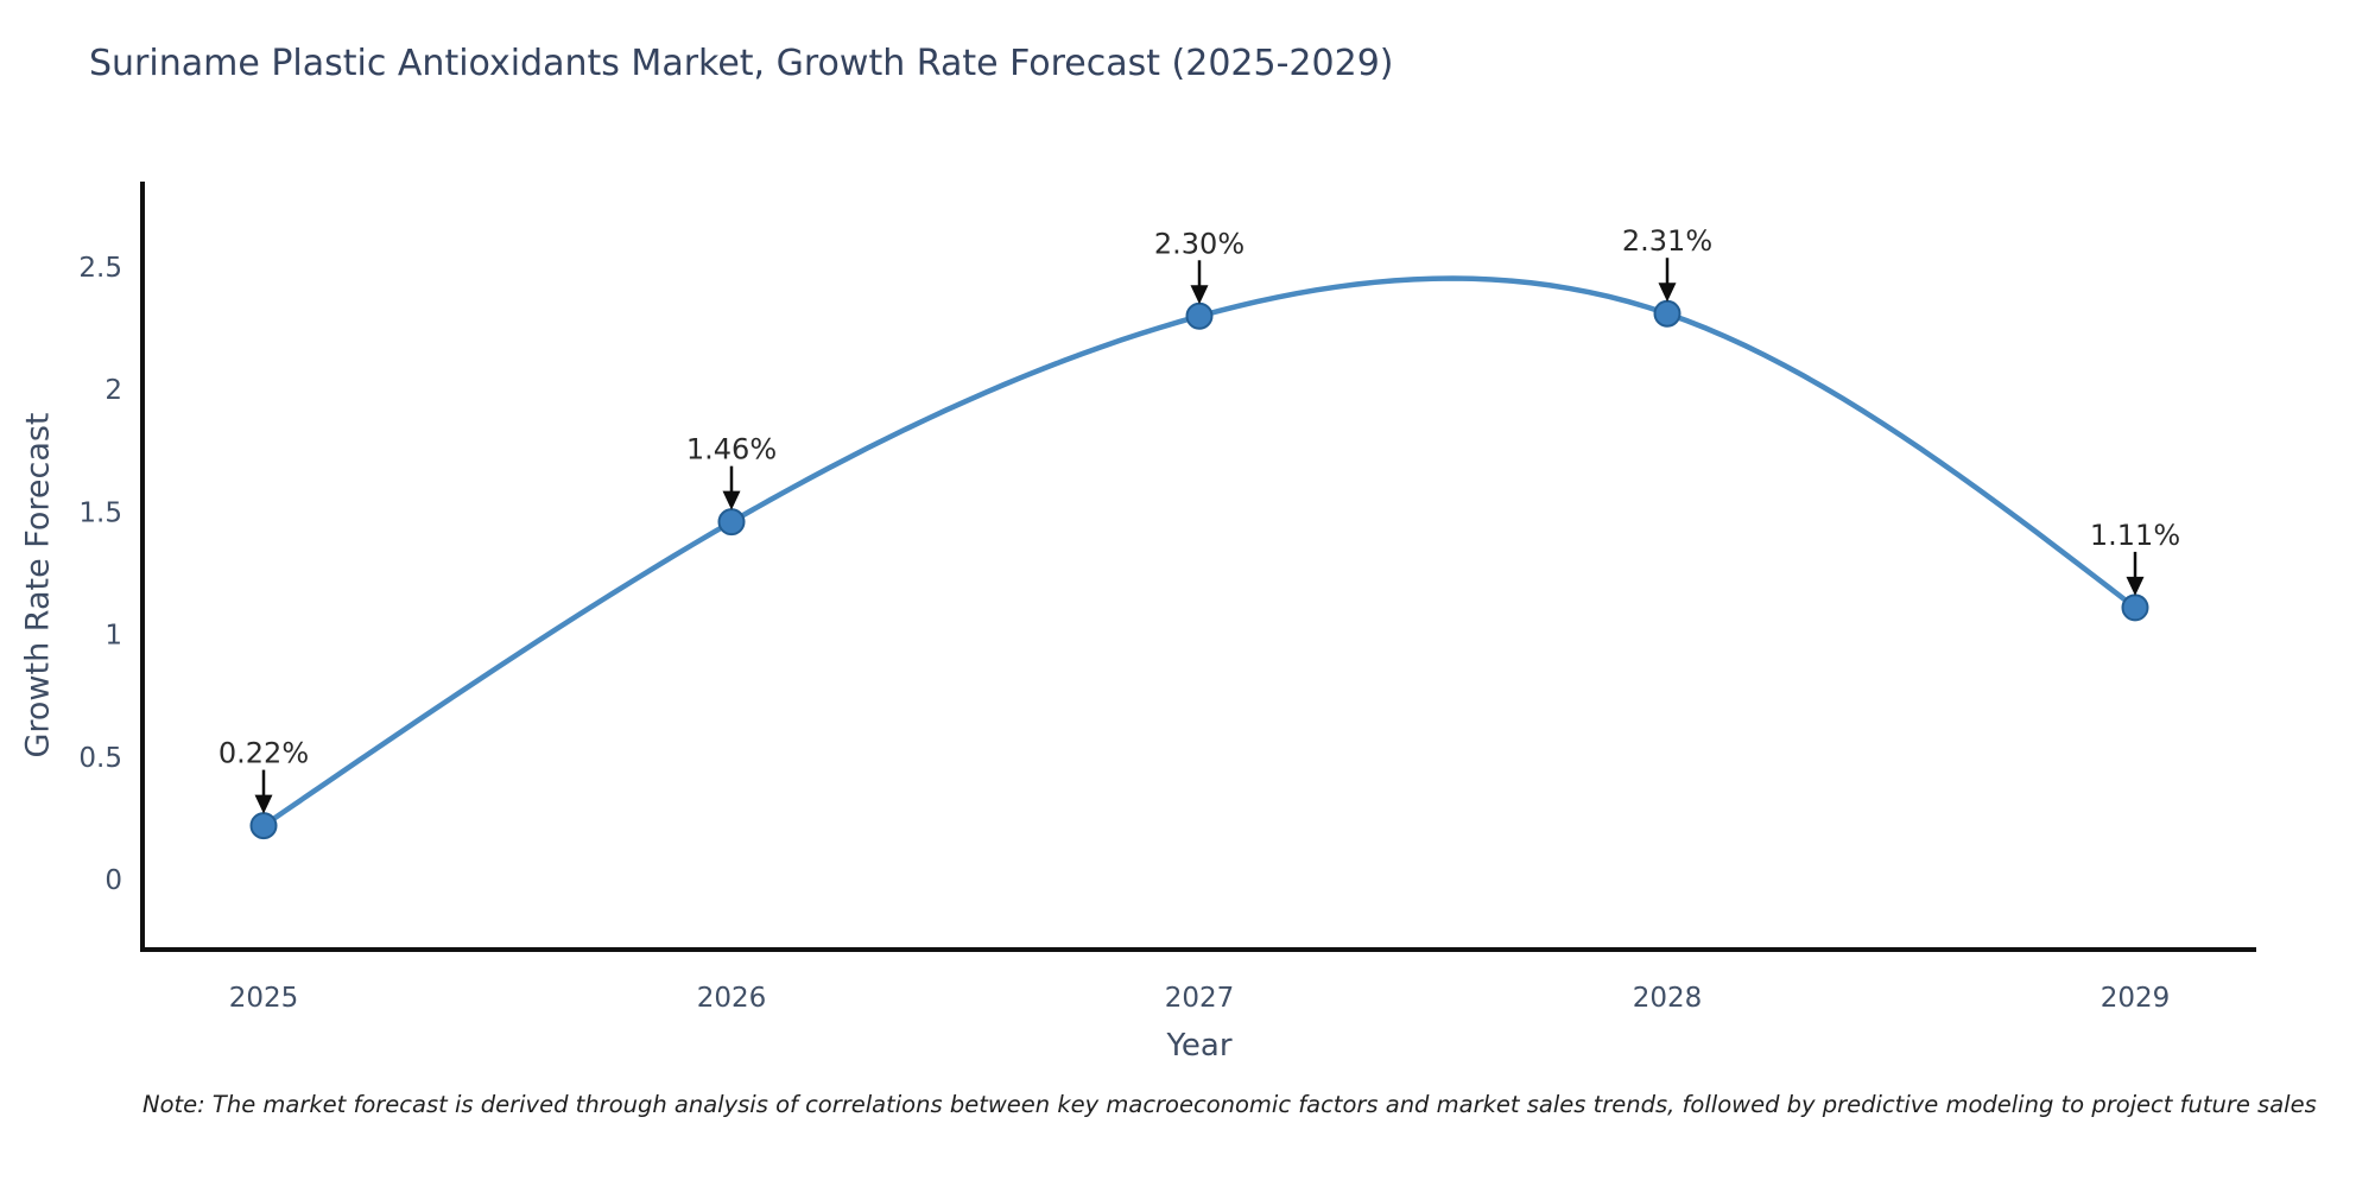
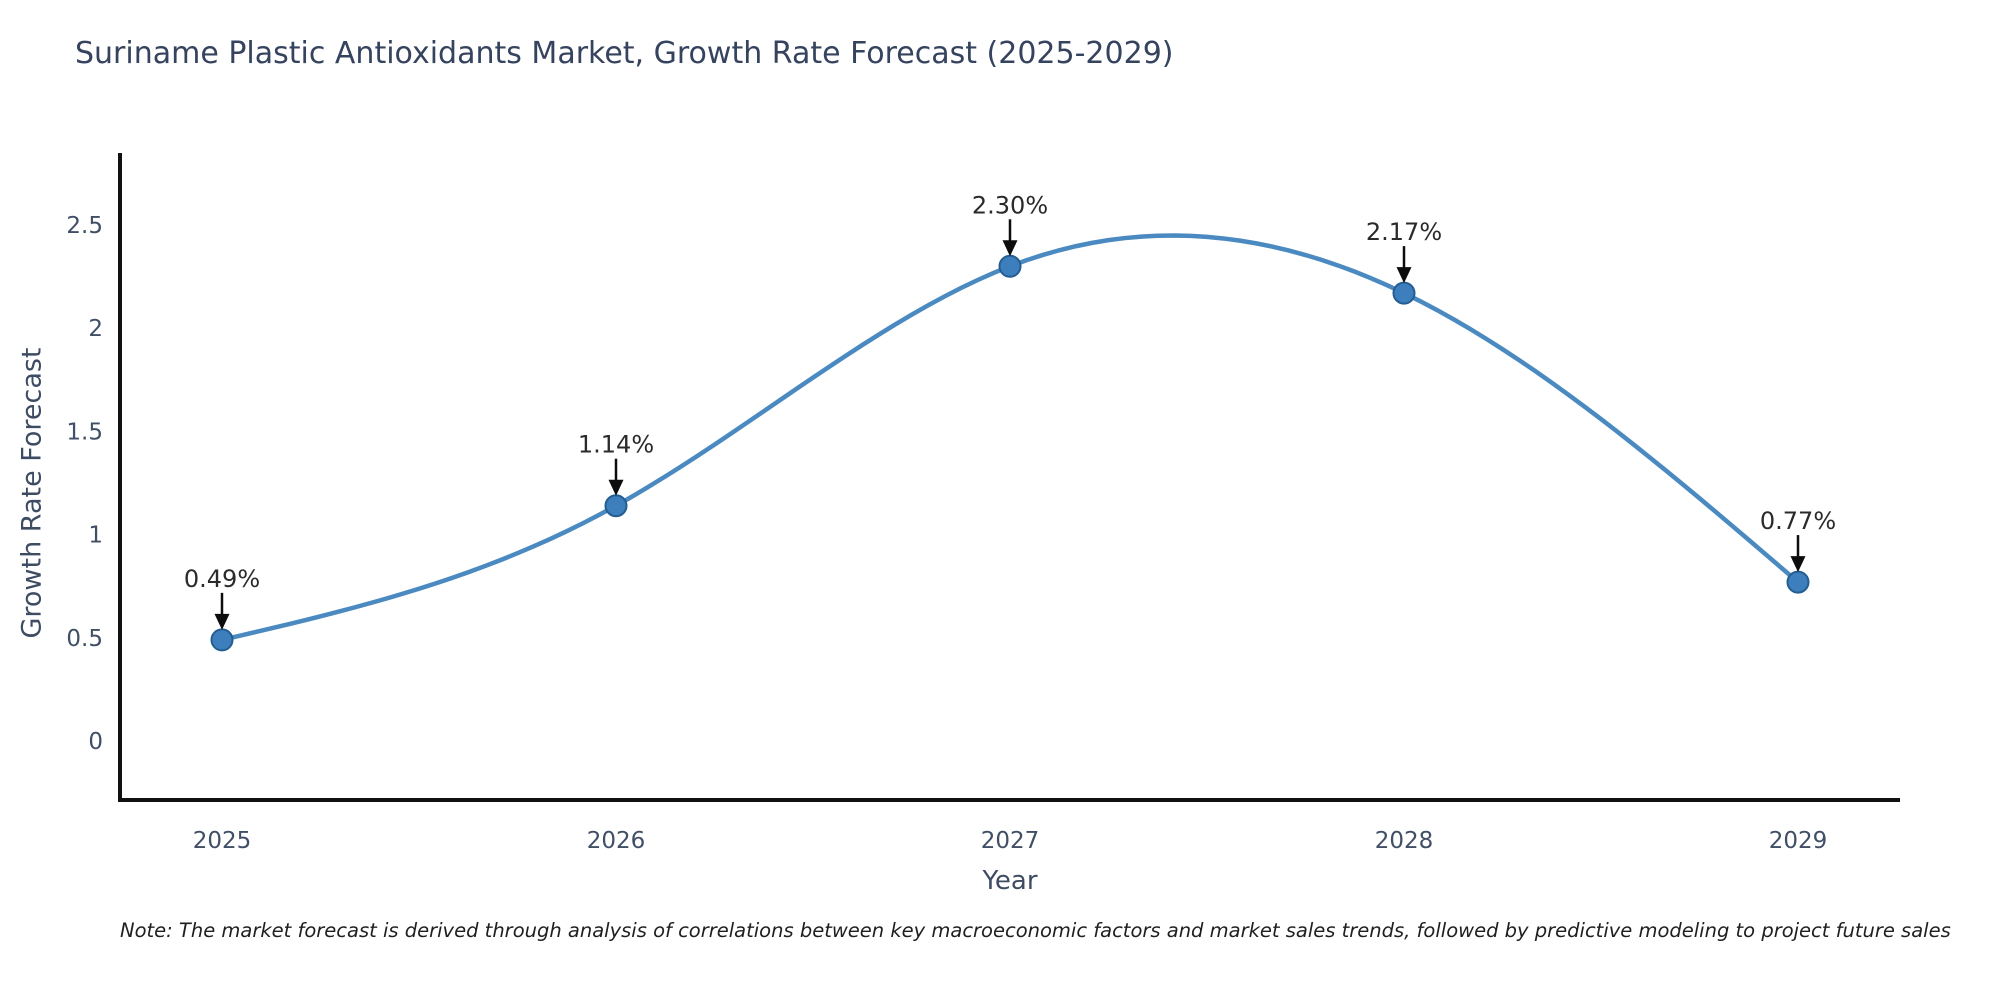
2025: 0.22% -> 0.49%
2026: 1.46% -> 1.14%
2028: 2.31% -> 2.17%
2029: 1.11% -> 0.77%
